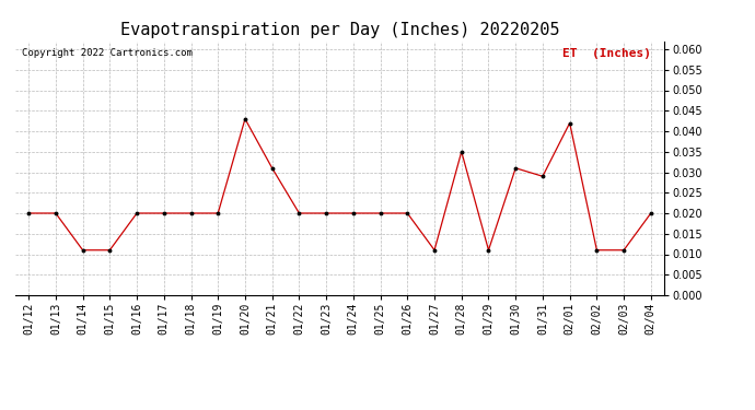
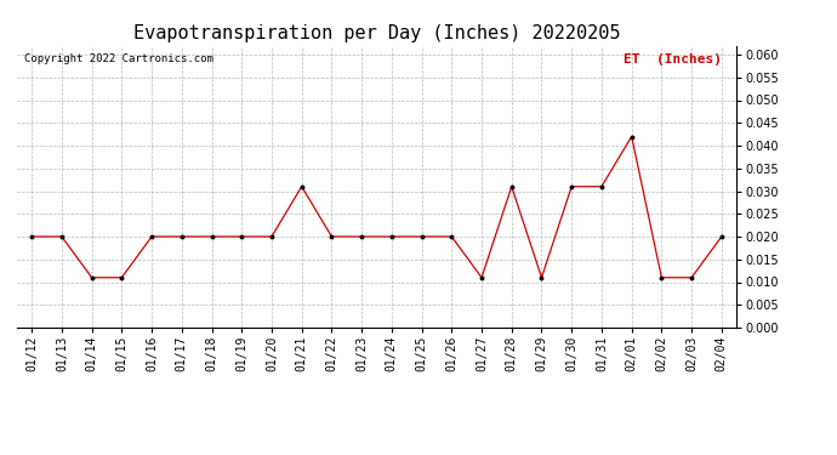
01/20: 0.043 -> 0.020
01/28: 0.035 -> 0.031
01/31: 0.029 -> 0.031
